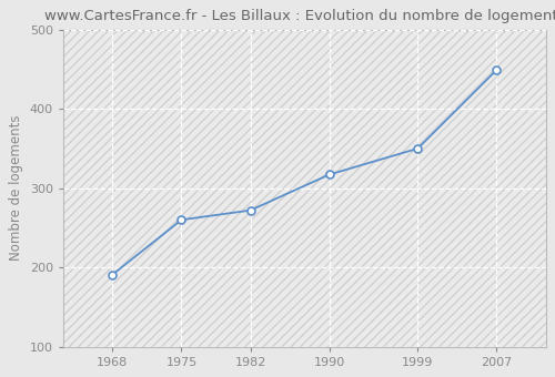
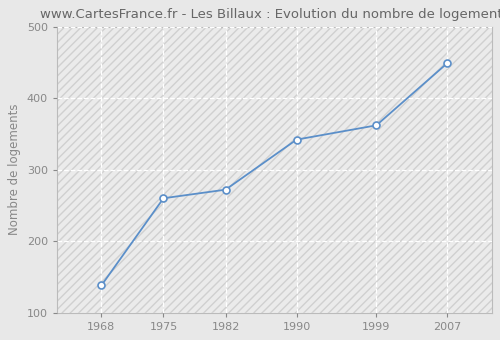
1968: 191 -> 138
1990: 317 -> 342
1999: 350 -> 362
